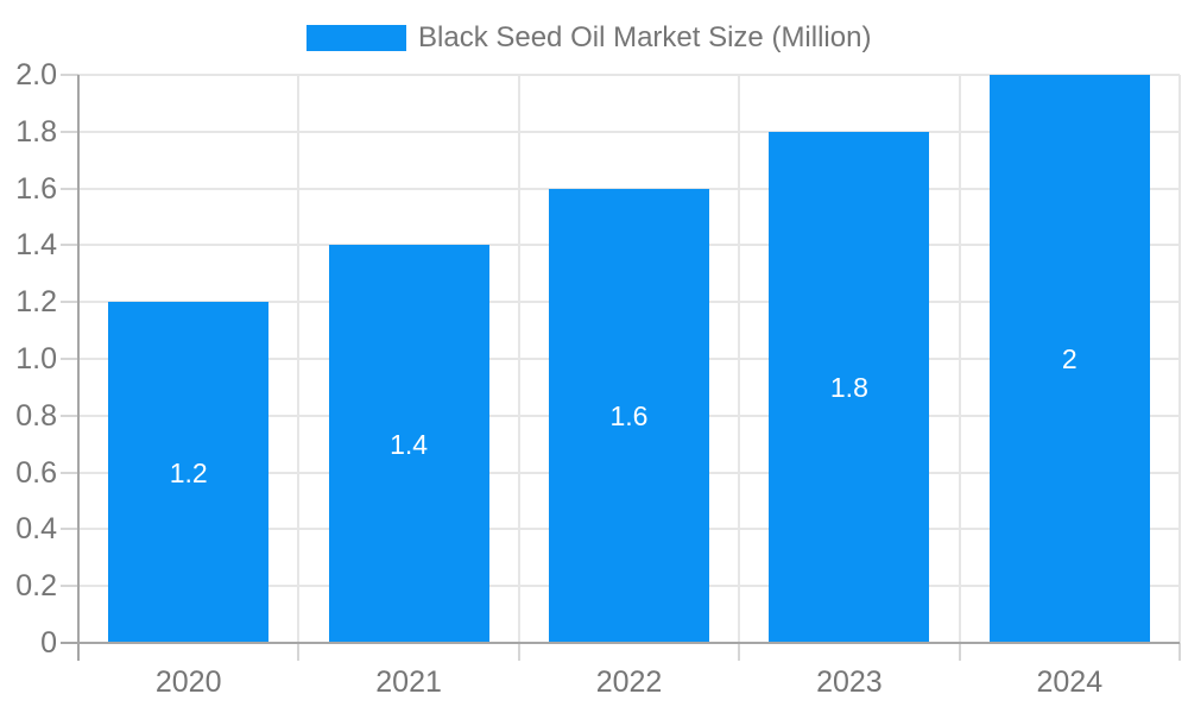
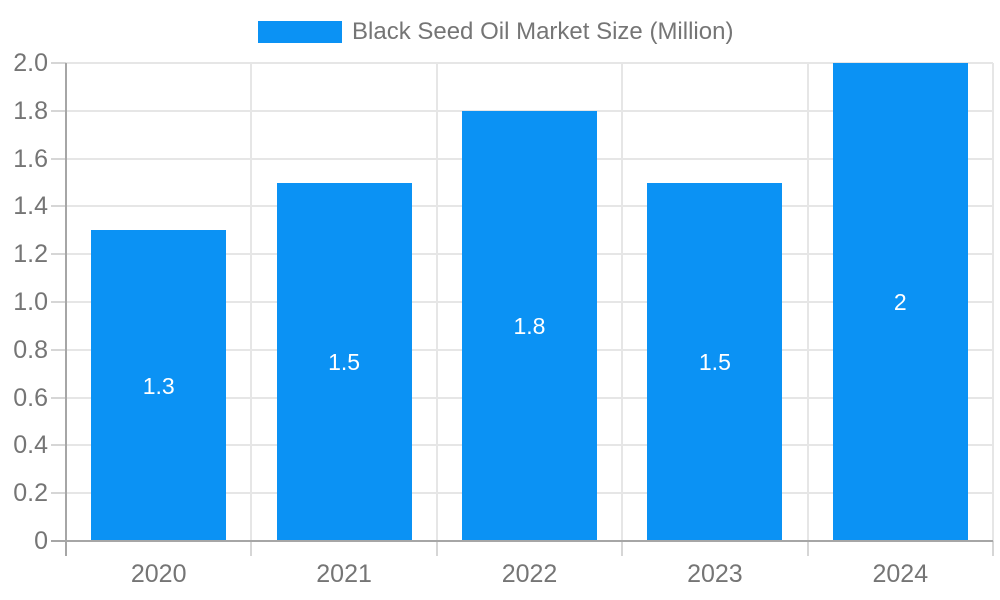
2020: 1.2 -> 1.3
2021: 1.4 -> 1.5
2022: 1.6 -> 1.8
2023: 1.8 -> 1.5
